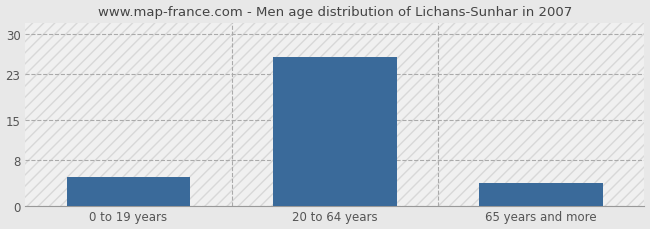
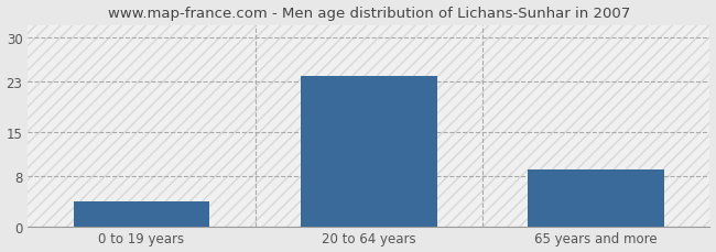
0 to 19 years: 5 -> 4
20 to 64 years: 26 -> 24
65 years and more: 4 -> 9
